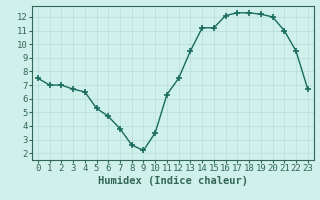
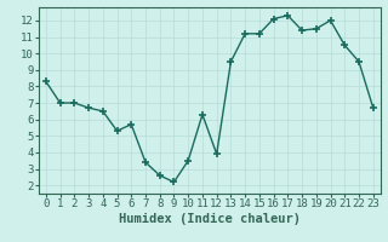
0: 7.5 -> 8.3
6: 4.7 -> 5.7
7: 3.8 -> 3.4
12: 7.5 -> 3.9
18: 12.3 -> 11.4
19: 12.2 -> 11.5
21: 11.0 -> 10.5
